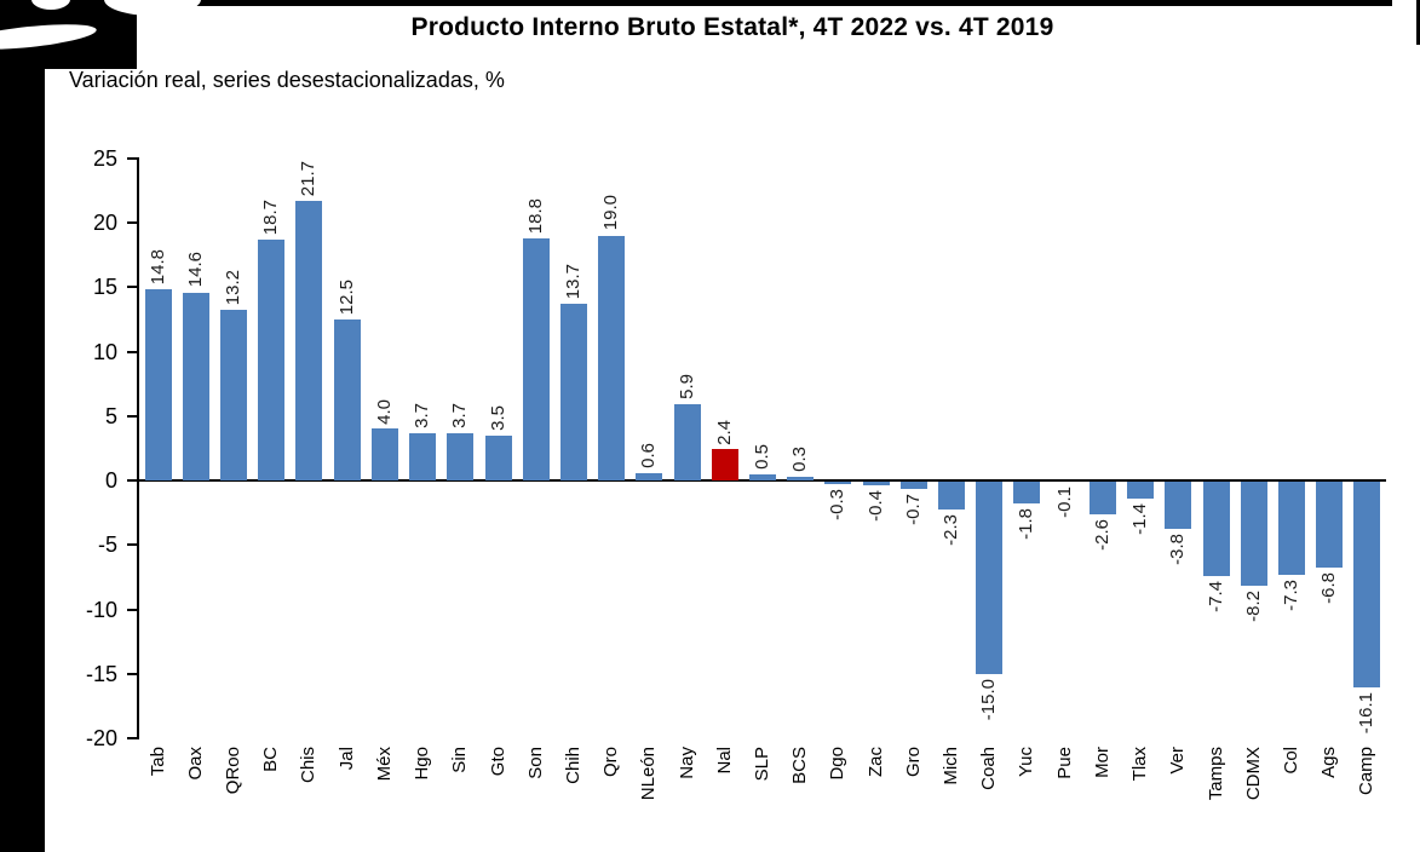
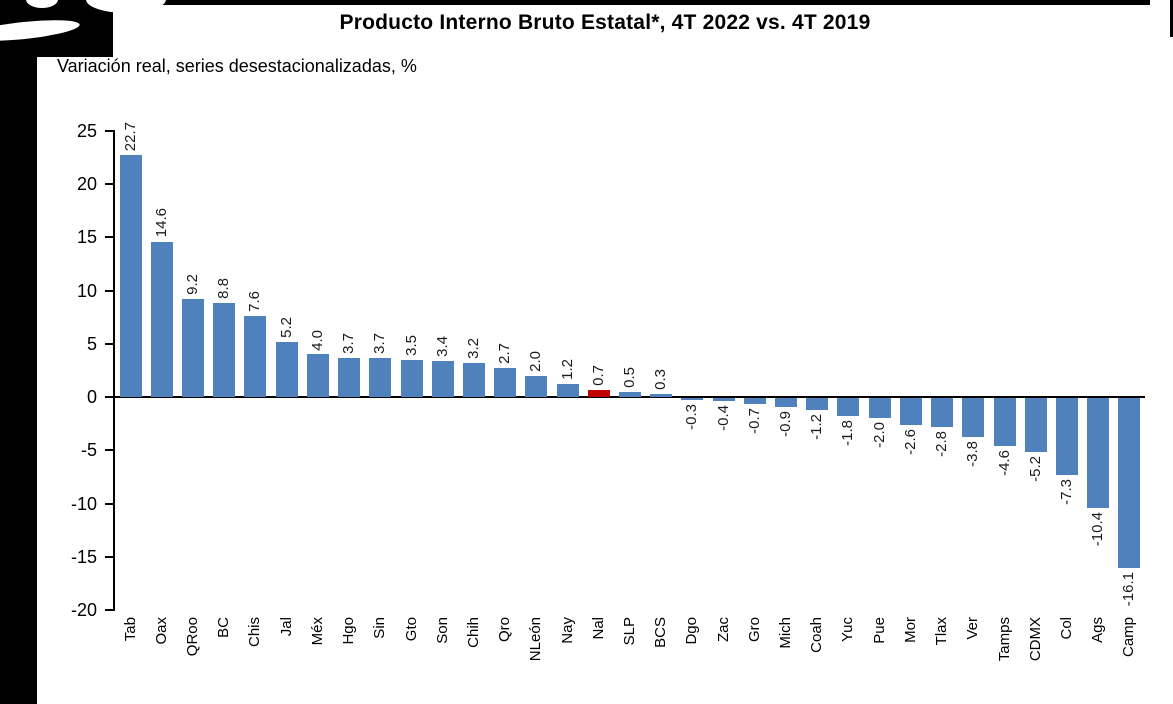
Tab: 14.8 -> 22.7
QRoo: 13.2 -> 9.2
BC: 18.7 -> 8.8
Chis: 21.7 -> 7.6
Jal: 12.5 -> 5.2
Son: 18.8 -> 3.4
Chih: 13.7 -> 3.2
Qro: 19.0 -> 2.7
NLeón: 0.6 -> 2.0
Nay: 5.9 -> 1.2
Nal: 2.4 -> 0.7
Mich: -2.3 -> -0.9
Coah: -15.0 -> -1.2
Pue: -0.1 -> -2.0
Tlax: -1.4 -> -2.8
Tamps: -7.4 -> -4.6
CDMX: -8.2 -> -5.2
Ags: -6.8 -> -10.4
